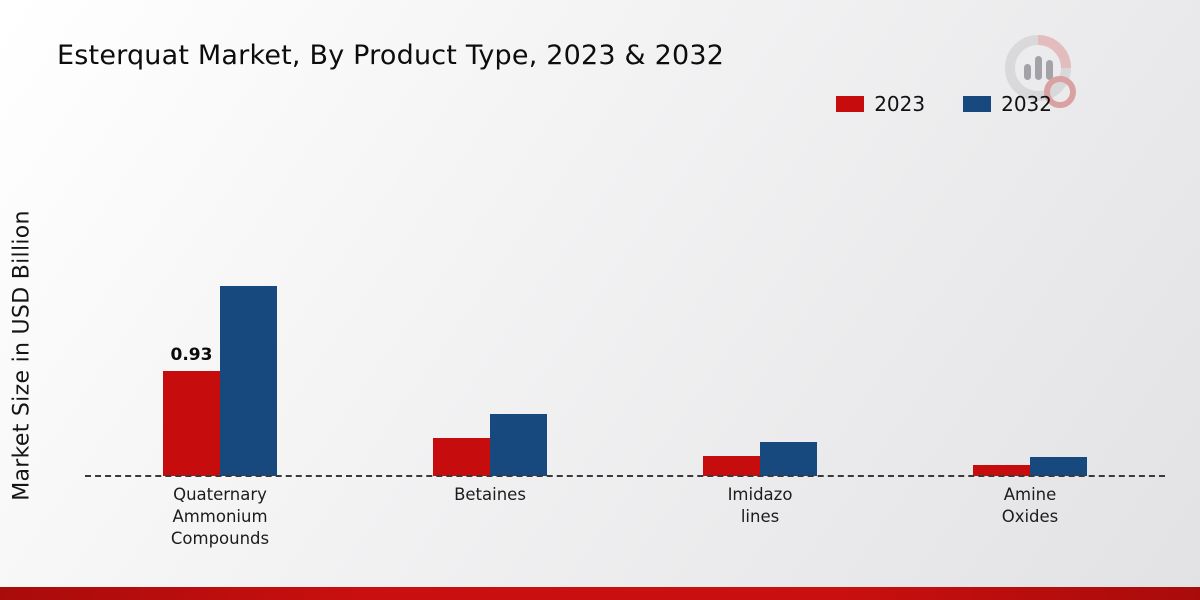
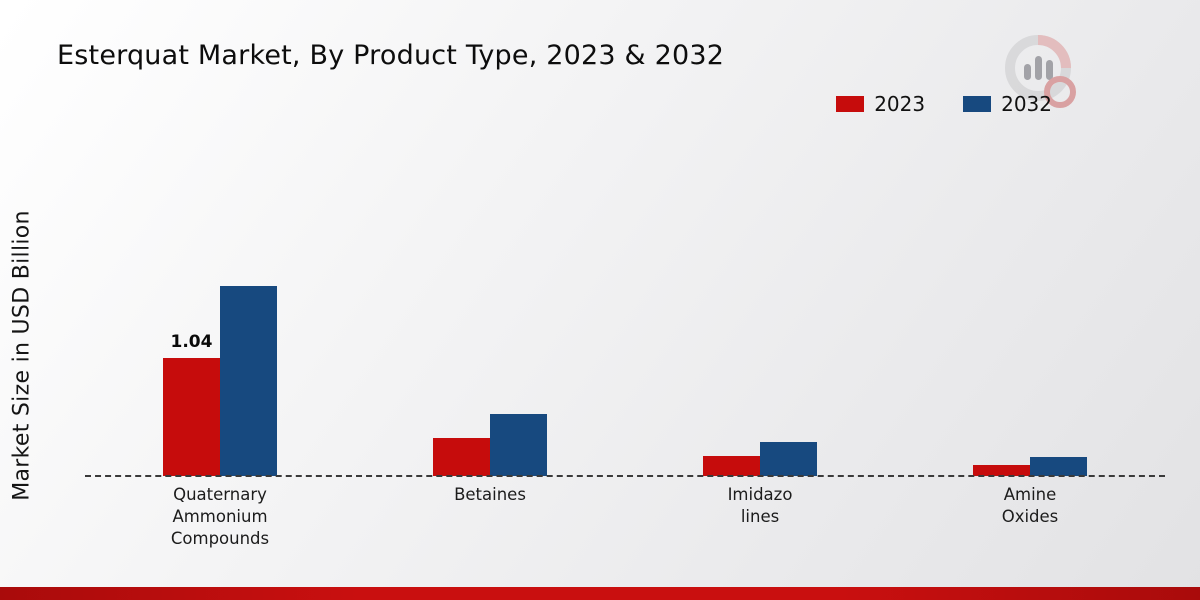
2023/Quaternary Ammonium Compounds: 0.93 -> 1.04
